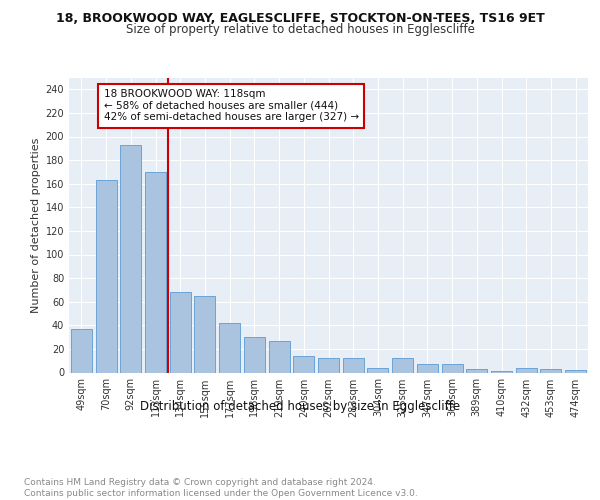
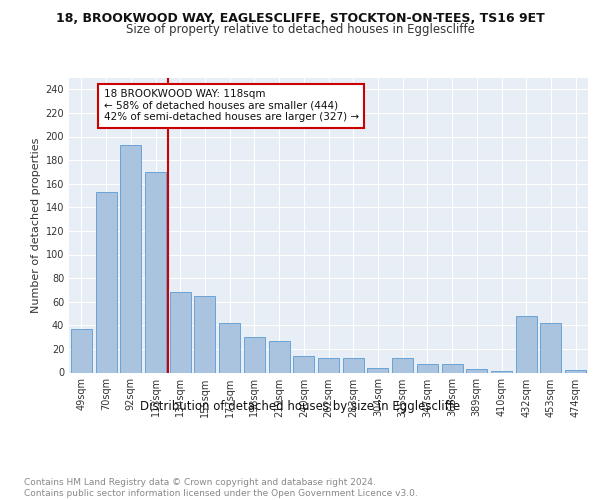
70sqm: 163 -> 153
432sqm: 4 -> 48
453sqm: 3 -> 42
